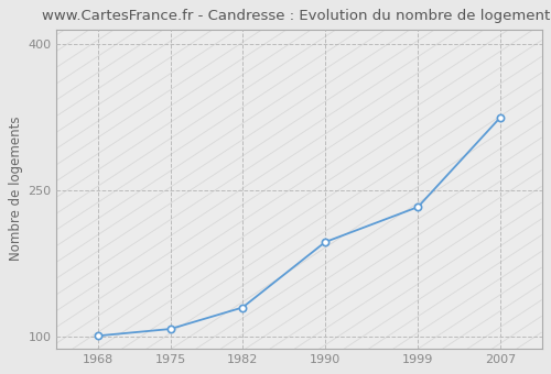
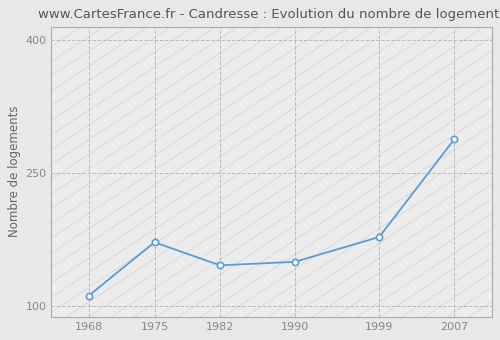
1968: 101 -> 112
1975: 108 -> 172
1982: 130 -> 146
1990: 197 -> 150
1999: 233 -> 178
2007: 325 -> 288
